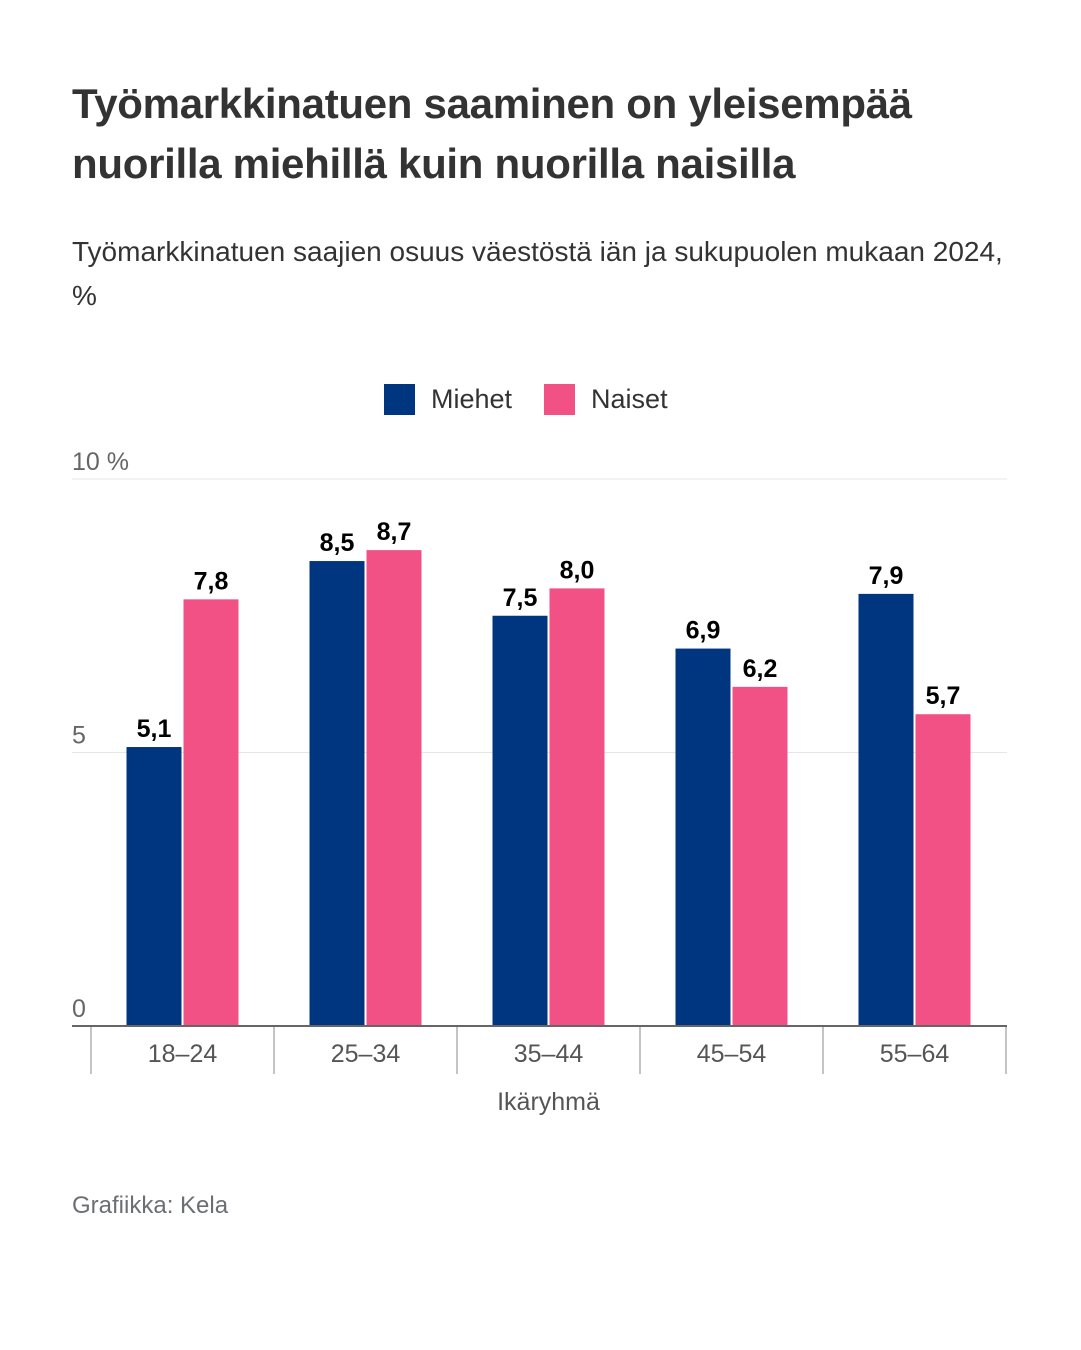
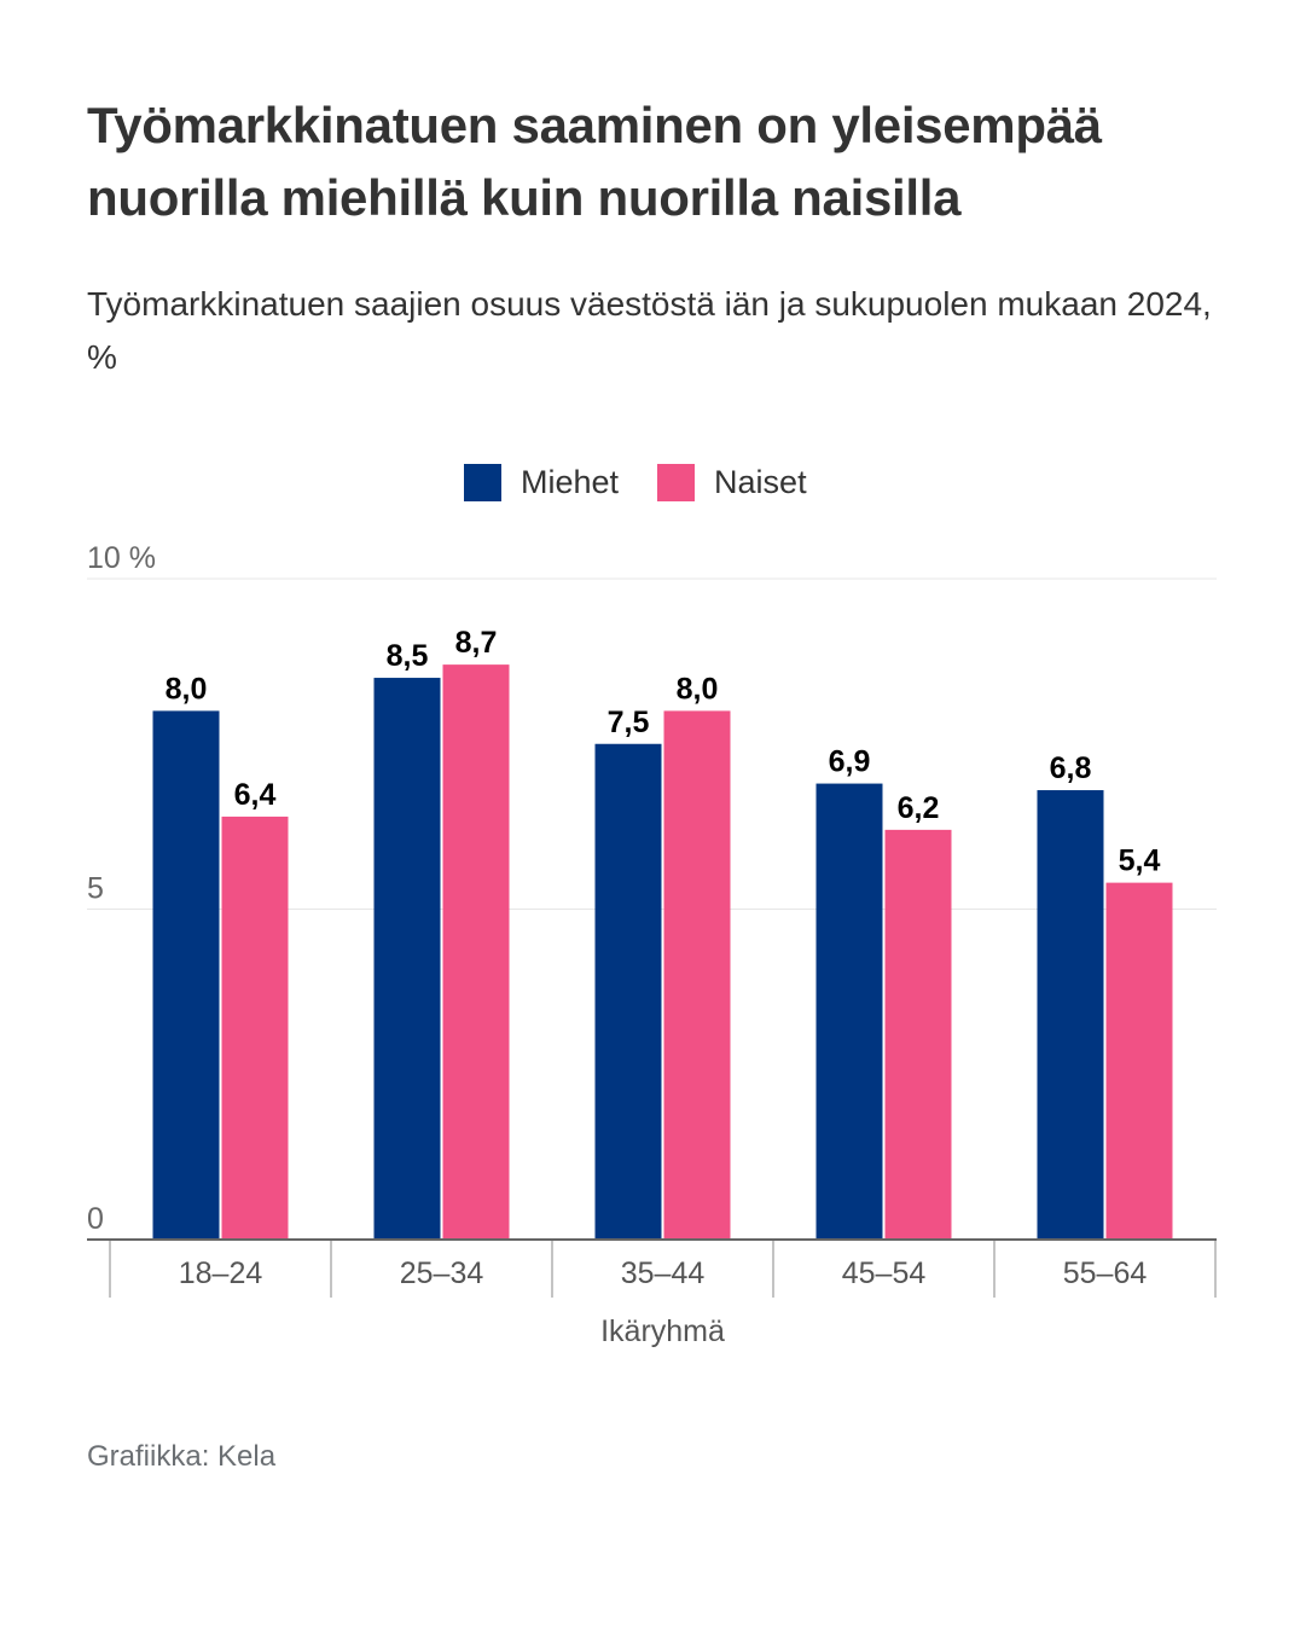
Miehet/18–24: 5,1 -> 8,0
Naiset/18–24: 7,8 -> 6,4
Miehet/55–64: 7,9 -> 6,8
Naiset/55–64: 5,7 -> 5,4
